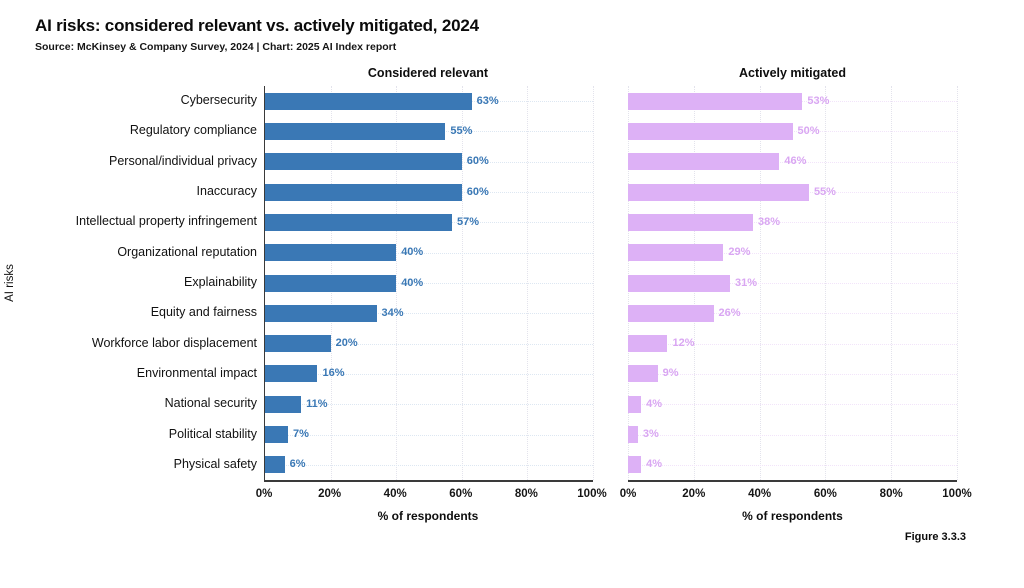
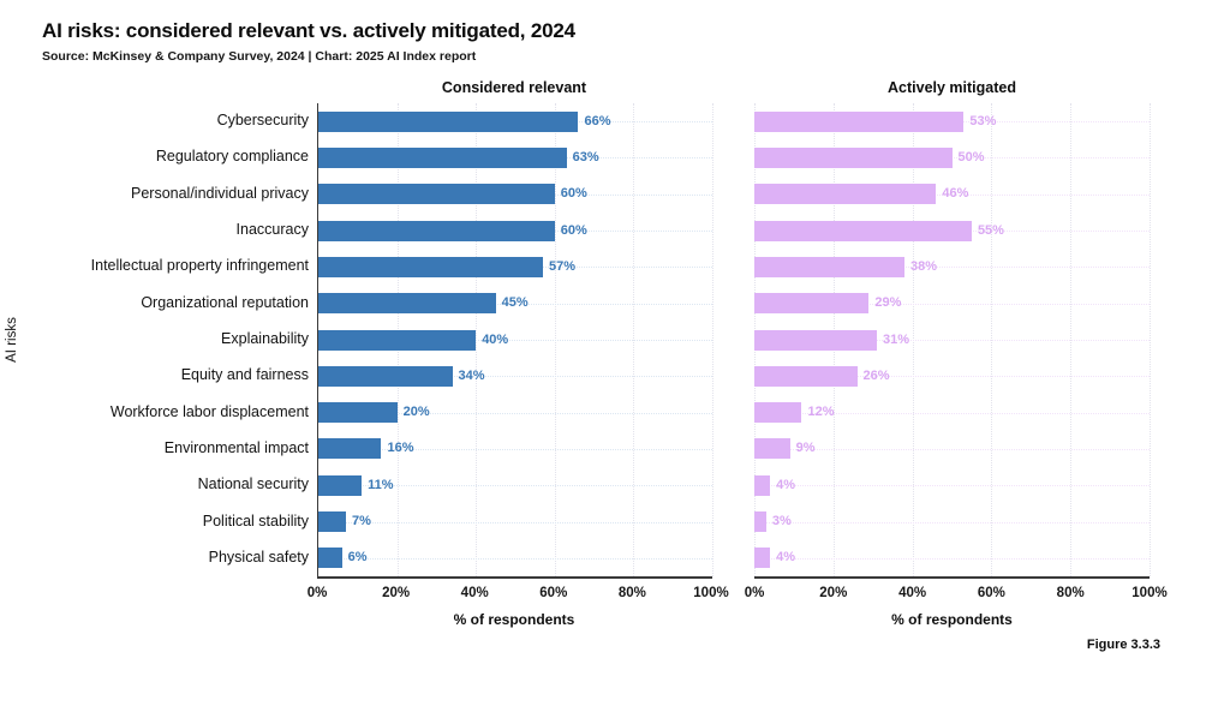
Considered relevant/Cybersecurity: 63% -> 66%
Considered relevant/Regulatory compliance: 55% -> 63%
Considered relevant/Organizational reputation: 40% -> 45%
